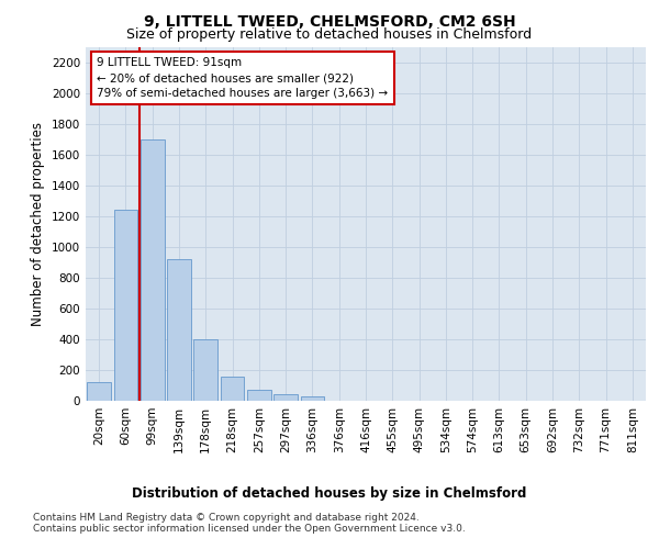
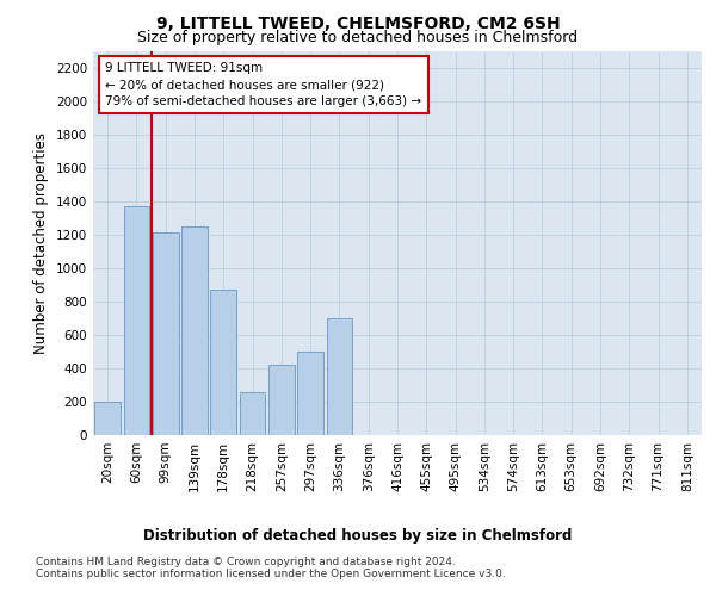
20sqm: 120 -> 200
60sqm: 1240 -> 1370
99sqm: 1700 -> 1210
139sqm: 920 -> 1250
178sqm: 400 -> 870
218sqm: 160 -> 260
257sqm: 70 -> 420
297sqm: 40 -> 500
336sqm: 20 -> 700
